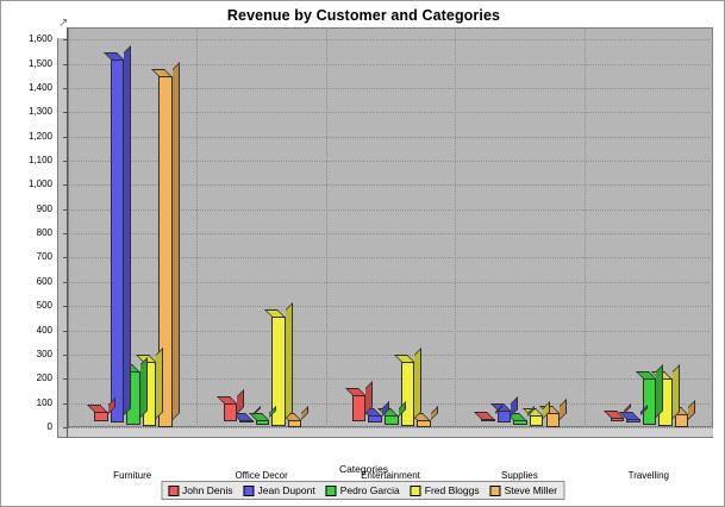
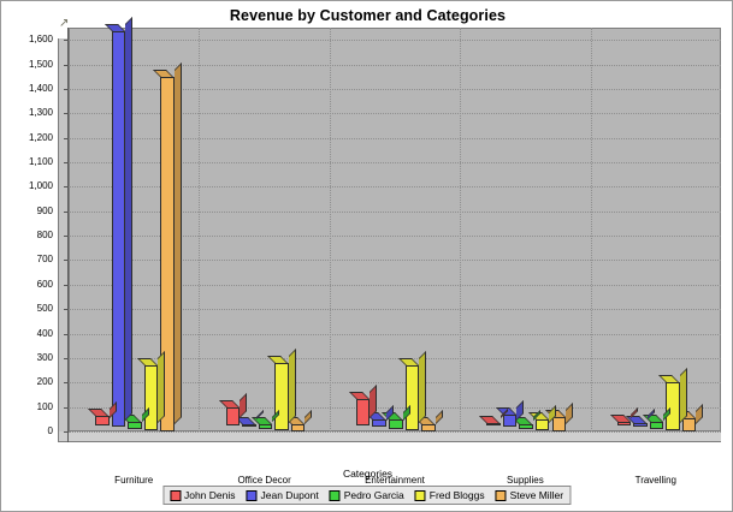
Jean Dupont/Furniture: 1500 -> 1620
Pedro Garcia/Furniture: 220 -> 30
Fred Bloggs/Office Decor: 450 -> 280
Pedro Garcia/Travelling: 190 -> 30
